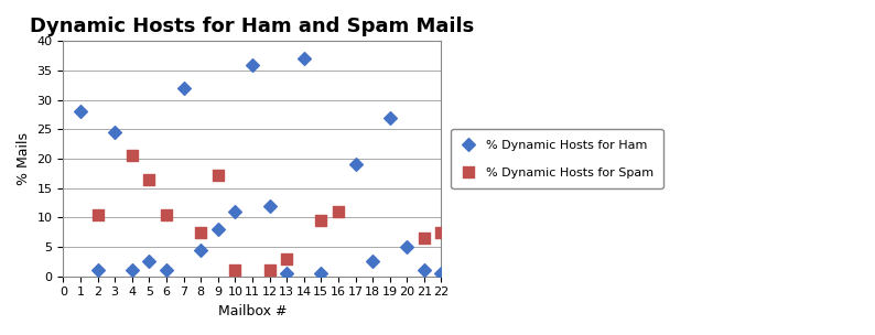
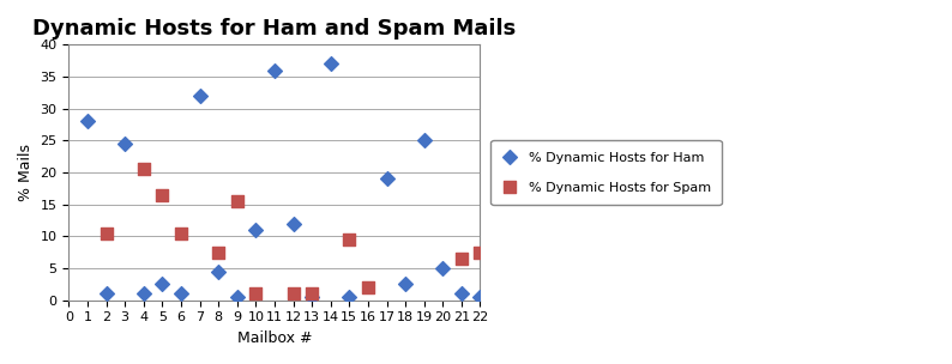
% Dynamic Hosts for Ham/9: 8.0 -> 0.5
% Dynamic Hosts for Spam/9: 17.2 -> 15.5
% Dynamic Hosts for Spam/13: 3.0 -> 1.0
% Dynamic Hosts for Spam/16: 11.0 -> 2.0
% Dynamic Hosts for Ham/19: 27.0 -> 25.0
